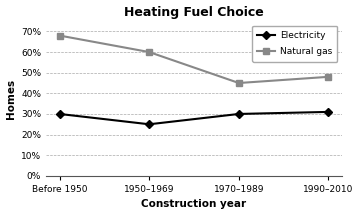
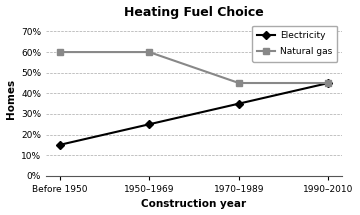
Electricity/Before 1950: 30% -> 15%
Natural gas/Before 1950: 68% -> 60%
Electricity/1970–1989: 30% -> 35%
Electricity/1990–2010: 31% -> 45%
Natural gas/1990–2010: 48% -> 45%
